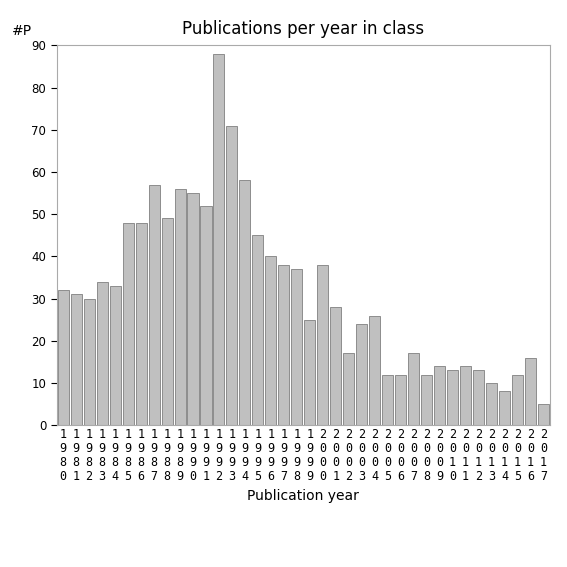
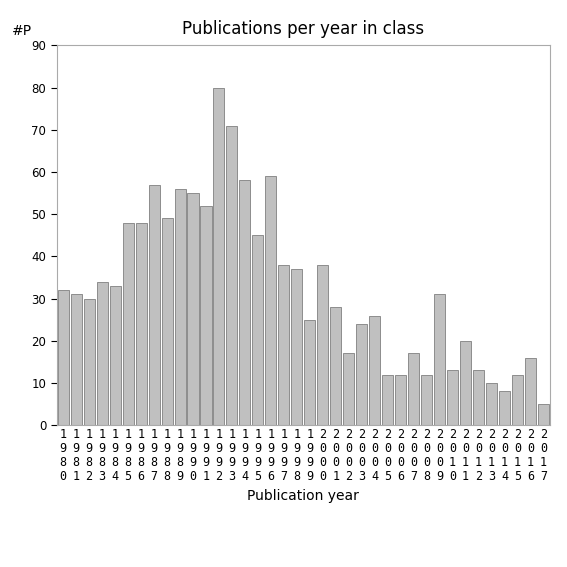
1 9 9 2: 88 -> 80
1 9 9 6: 40 -> 59
2 0 0 9: 14 -> 31
2 0 1 1: 14 -> 20
